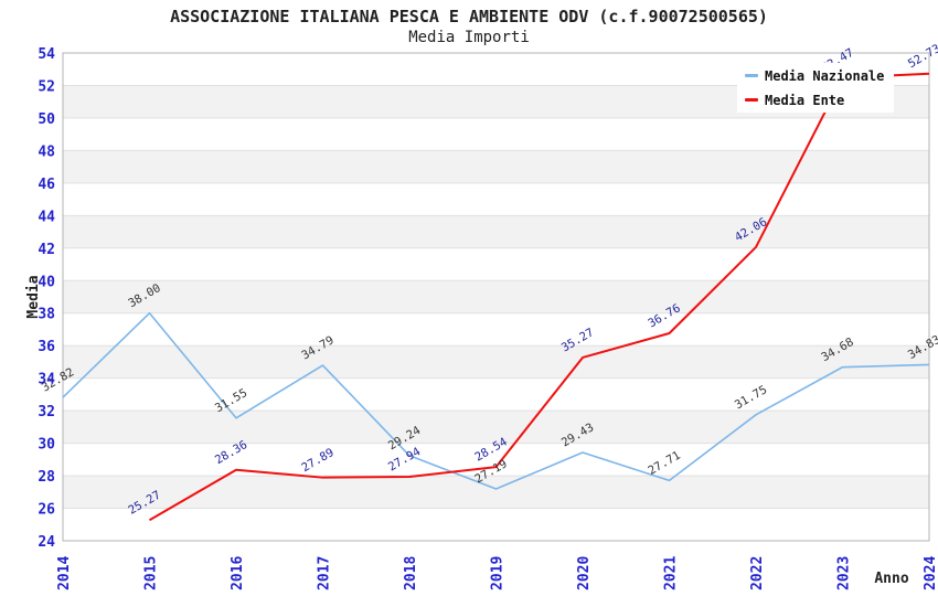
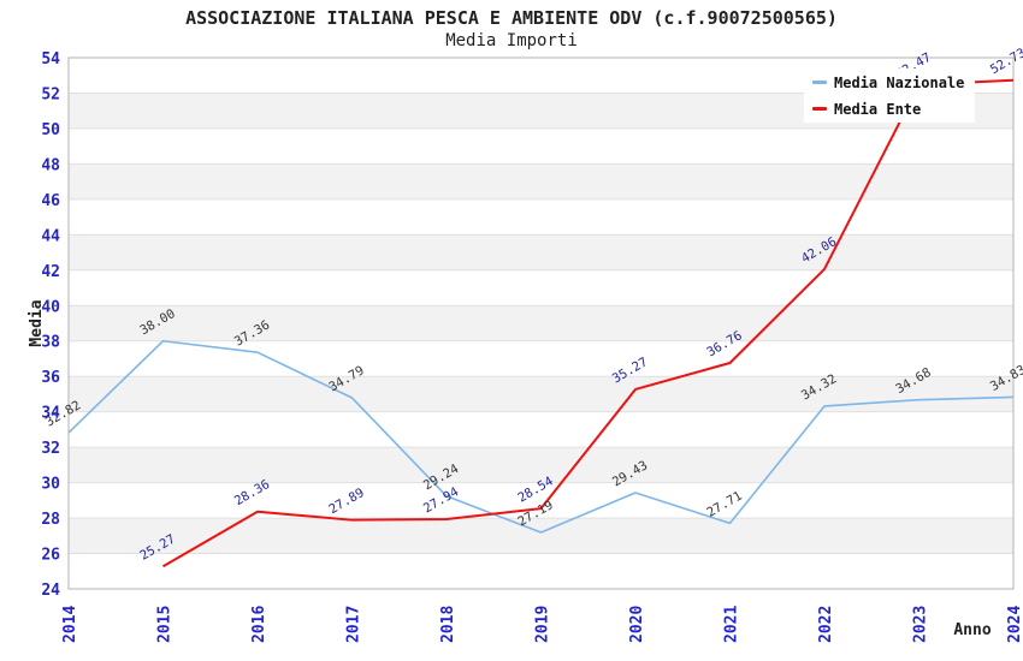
Media Nazionale/2016: 31.55 -> 37.36
Media Nazionale/2022: 31.75 -> 34.32
